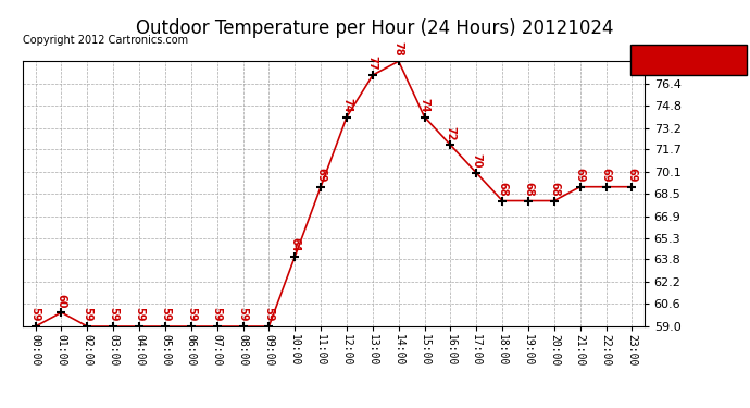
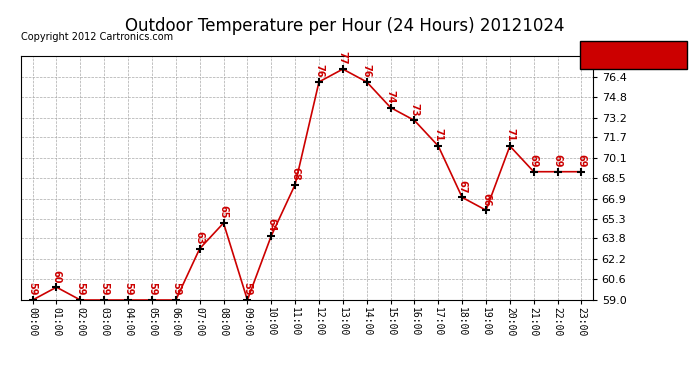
07:00: 59 -> 63
08:00: 59 -> 65
11:00: 69 -> 68
12:00: 74 -> 76
14:00: 78 -> 76
16:00: 72 -> 73
17:00: 70 -> 71
18:00: 68 -> 67
19:00: 68 -> 66
20:00: 68 -> 71
